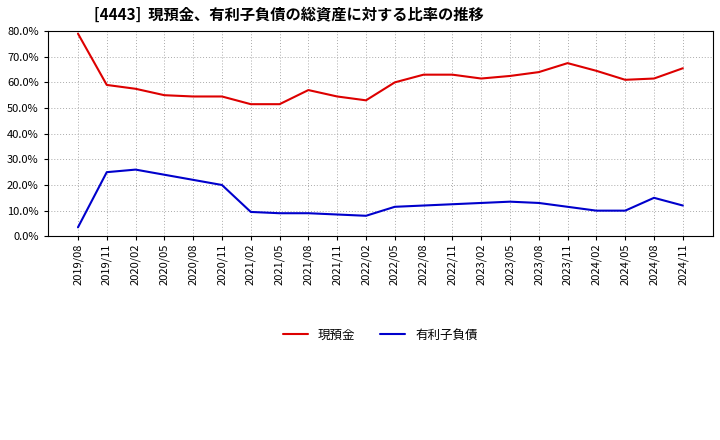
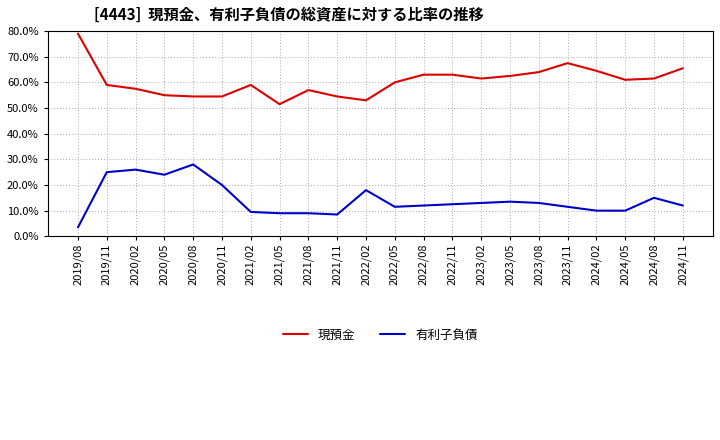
有利子負債/2020/08: 22.0% -> 28.0%
現預金/2021/02: 51.5% -> 59.0%
有利子負債/2022/02: 8.0% -> 18.0%
